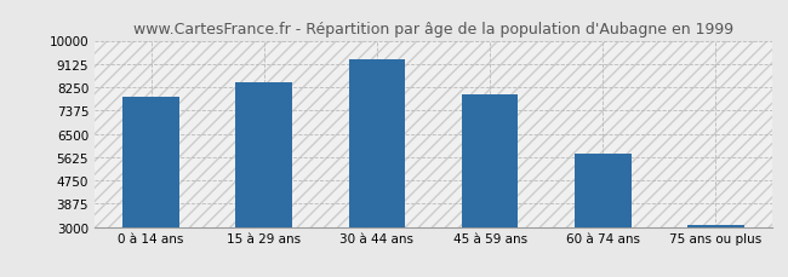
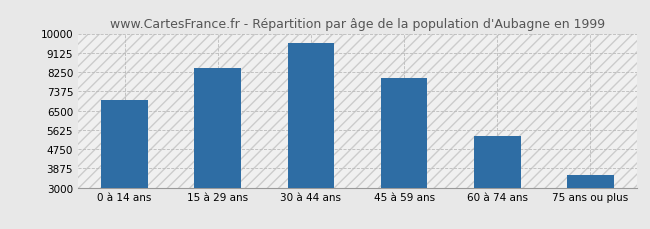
0 à 14 ans: 7900 -> 7000
30 à 44 ans: 9300 -> 9550
60 à 74 ans: 5750 -> 5350
75 ans ou plus: 3080 -> 3550
